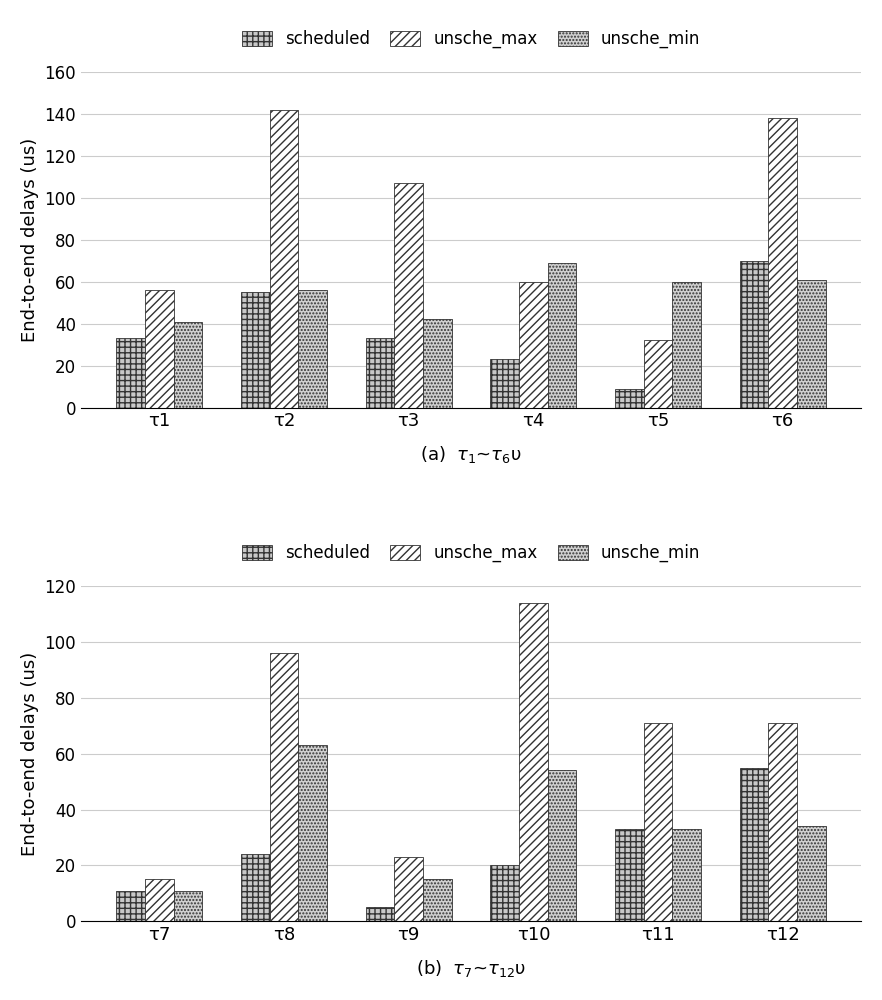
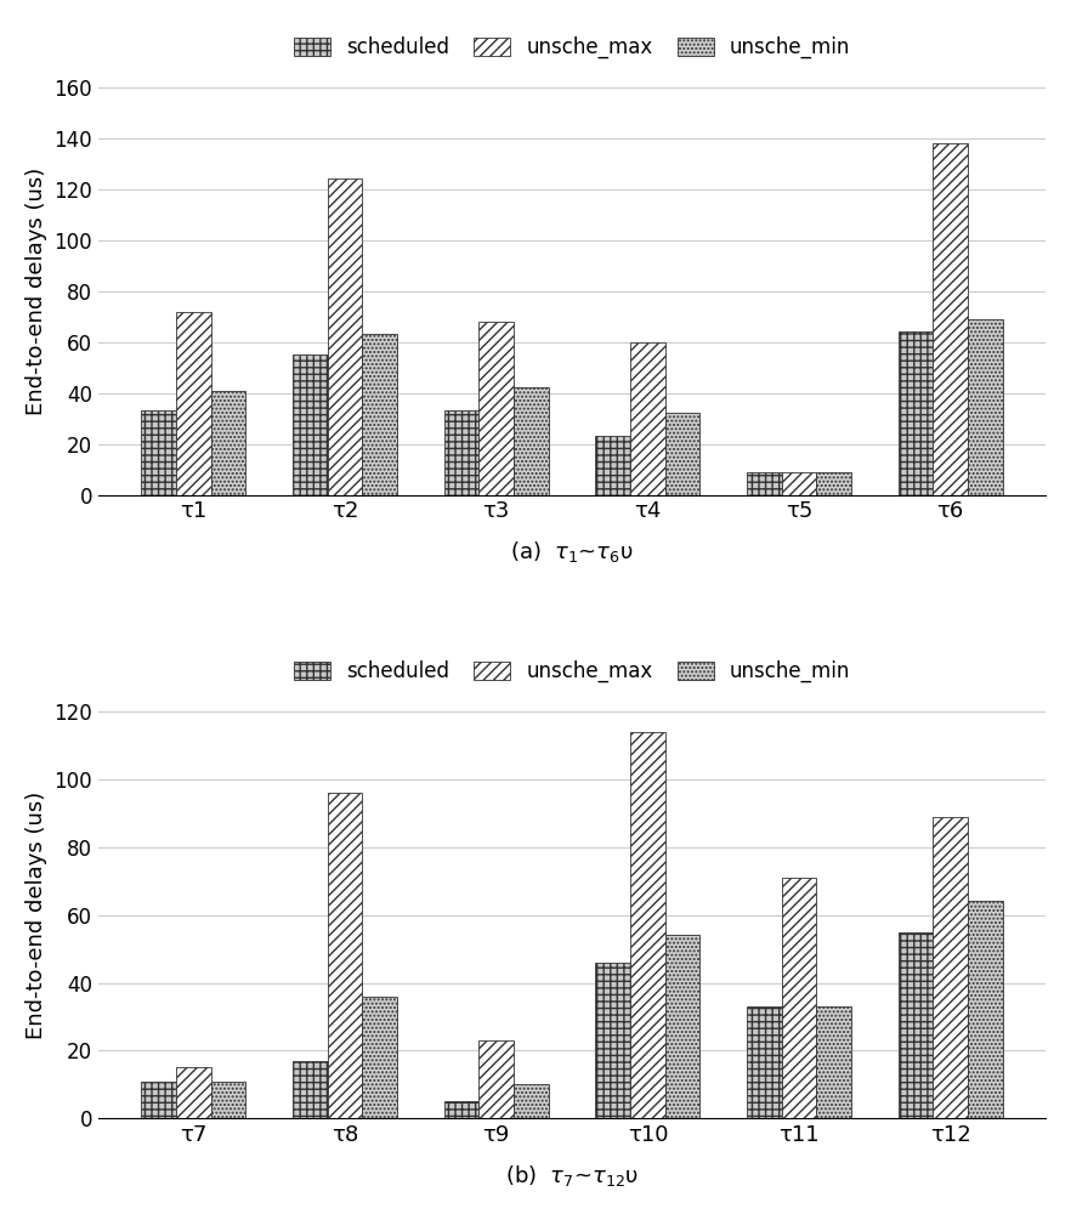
unsche_max/τ1: 56 -> 72
unsche_max/τ2: 142 -> 124
unsche_min/τ2: 56 -> 63
unsche_max/τ3: 107 -> 68
unsche_min/τ4: 69 -> 32
unsche_max/τ5: 32 -> 9
unsche_min/τ5: 60 -> 9
scheduled/τ6: 70 -> 64
unsche_min/τ6: 61 -> 69
scheduled/τ8: 24 -> 17
unsche_min/τ8: 63 -> 36
unsche_min/τ9: 15 -> 10
scheduled/τ10: 20 -> 46
unsche_max/τ12: 71 -> 89
unsche_min/τ12: 34 -> 64
